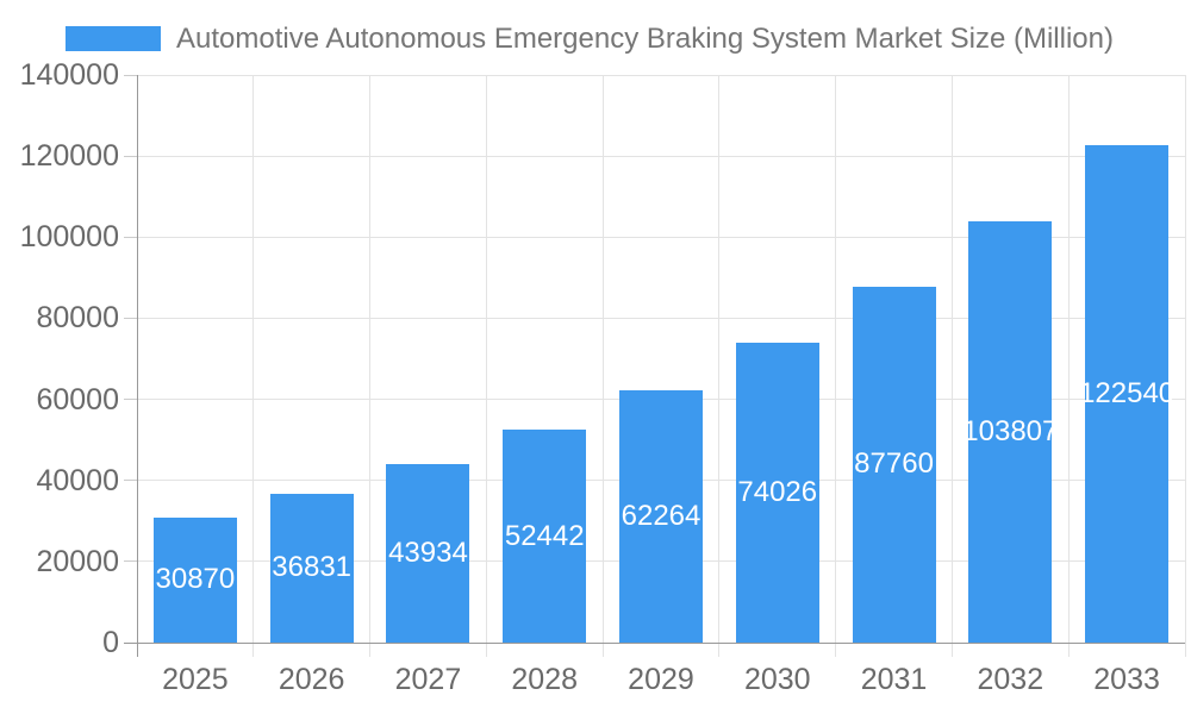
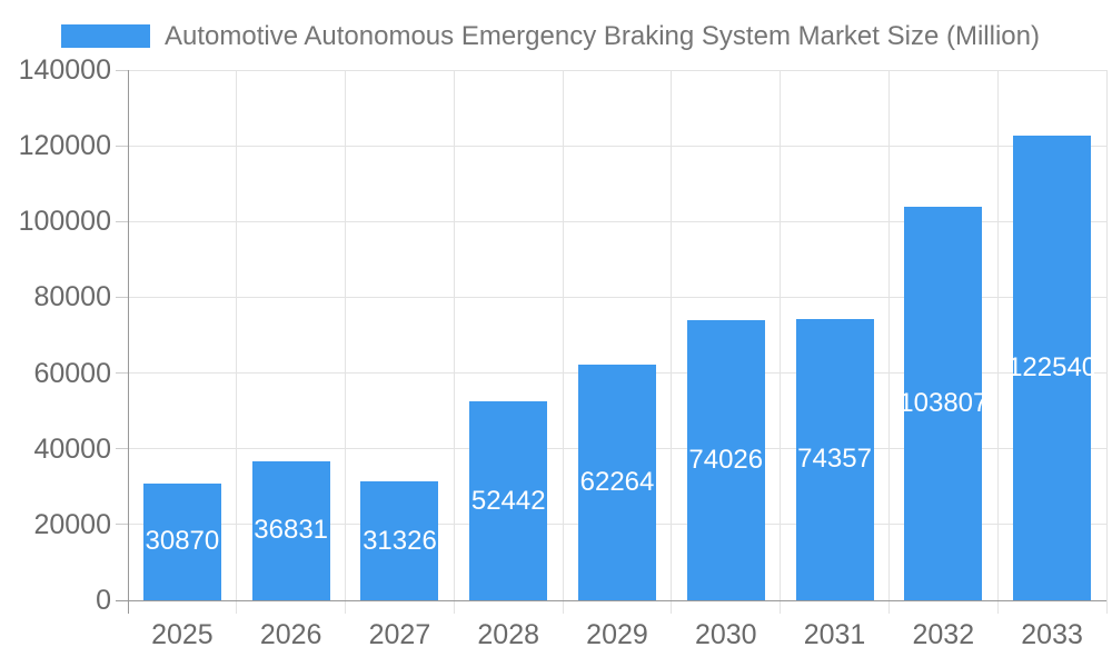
2027: 43934 -> 31326
2031: 87760 -> 74357
